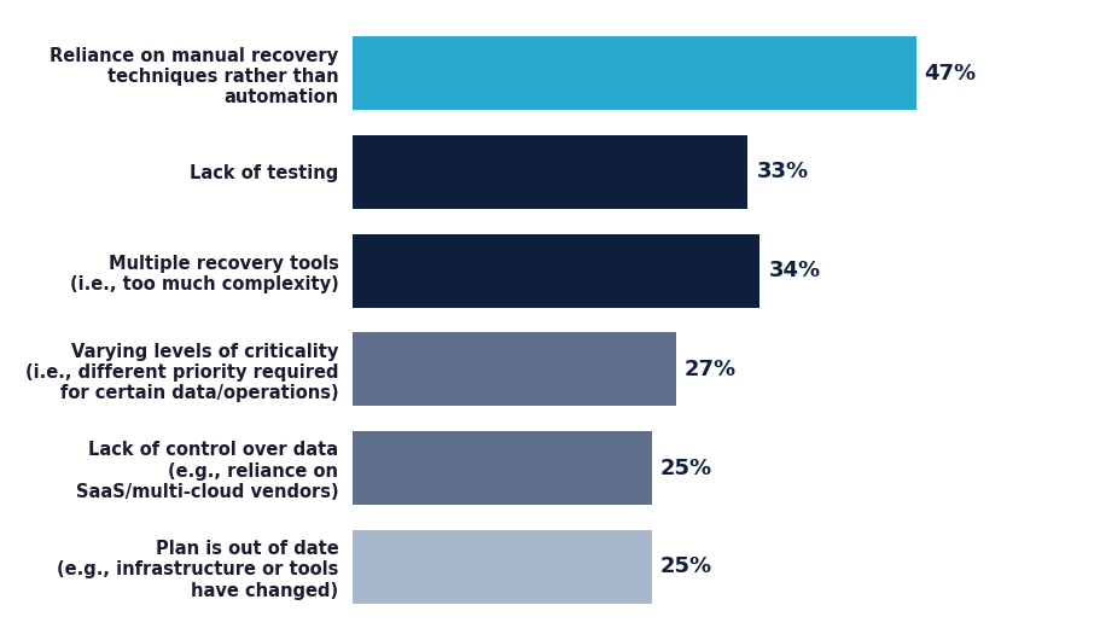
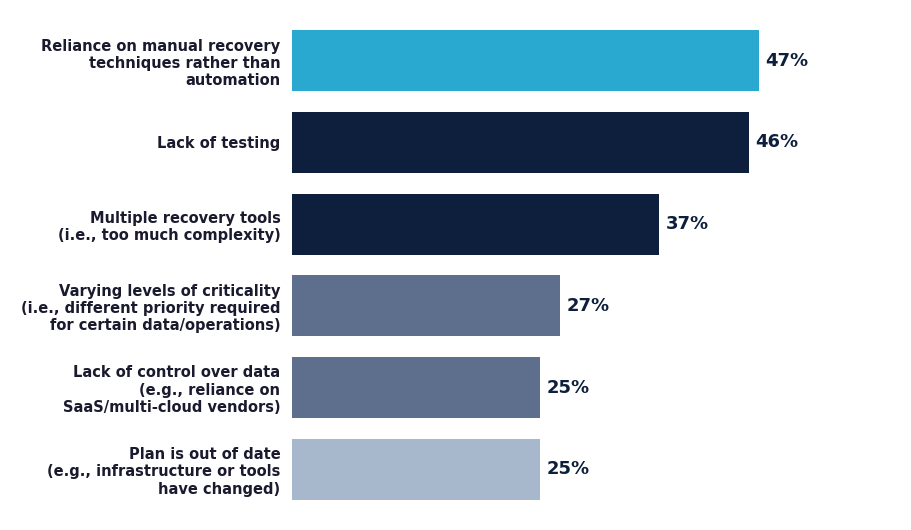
Lack of testing: 33% -> 46%
Multiple recovery tools (i.e., too much complexity): 34% -> 37%
